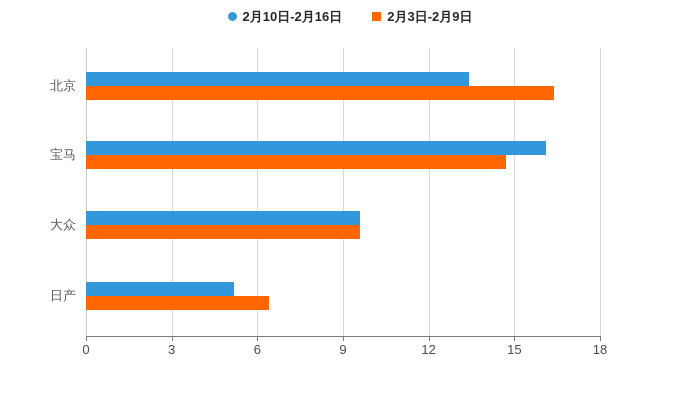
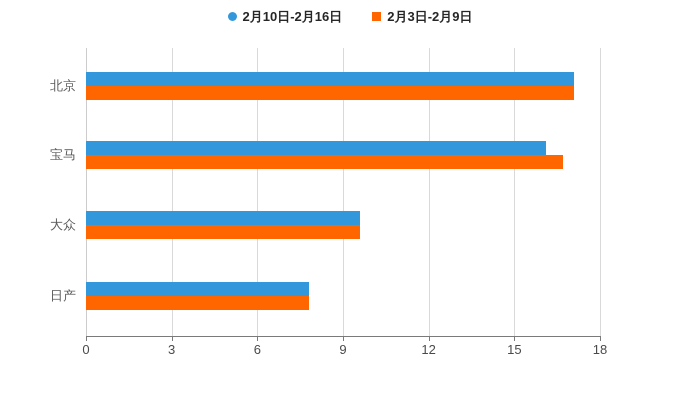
2月10日-2月16日/北京: 13.4 -> 17.1
2月3日-2月9日/北京: 16.4 -> 17.1
2月3日-2月9日/宝马: 14.7 -> 16.7
2月10日-2月16日/日产: 5.2 -> 7.8
2月3日-2月9日/日产: 6.4 -> 7.8
